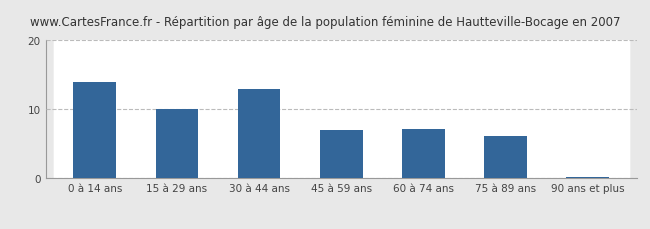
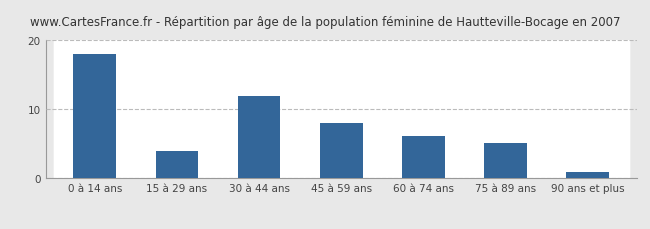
0 à 14 ans: 14.0 -> 18.0
15 à 29 ans: 10.0 -> 4.0
30 à 44 ans: 13.0 -> 12.0
45 à 59 ans: 7.0 -> 8.0
60 à 74 ans: 7.2 -> 6.2
75 à 89 ans: 6.2 -> 5.2
90 ans et plus: 0.2 -> 1.0
